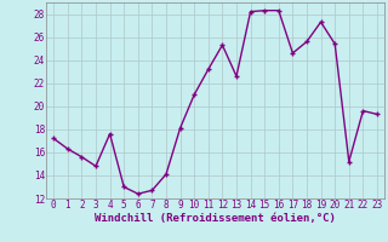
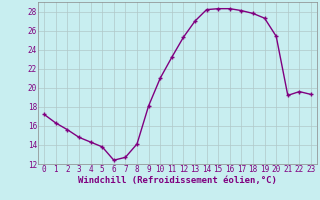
4: 17.6 -> 14.3
5: 13.0 -> 13.8
13: 22.6 -> 27.0
17: 24.6 -> 28.1
18: 25.6 -> 27.8
21: 15.2 -> 19.2
